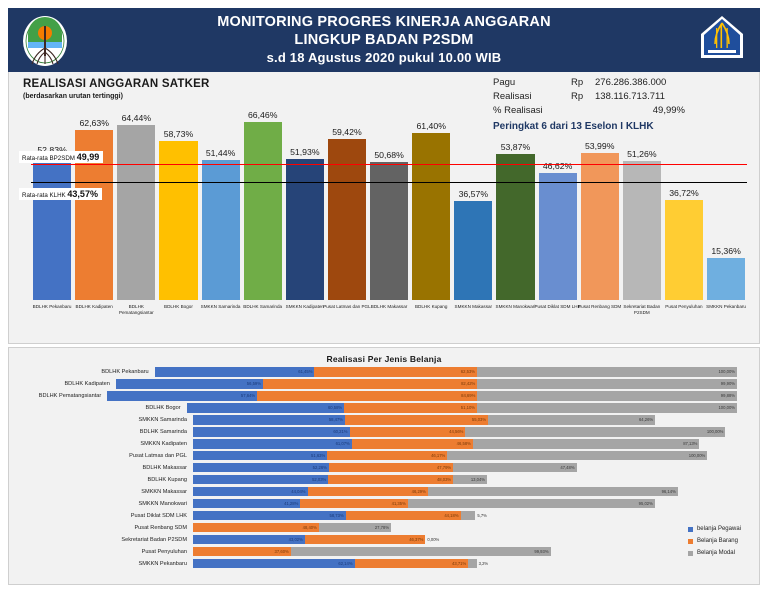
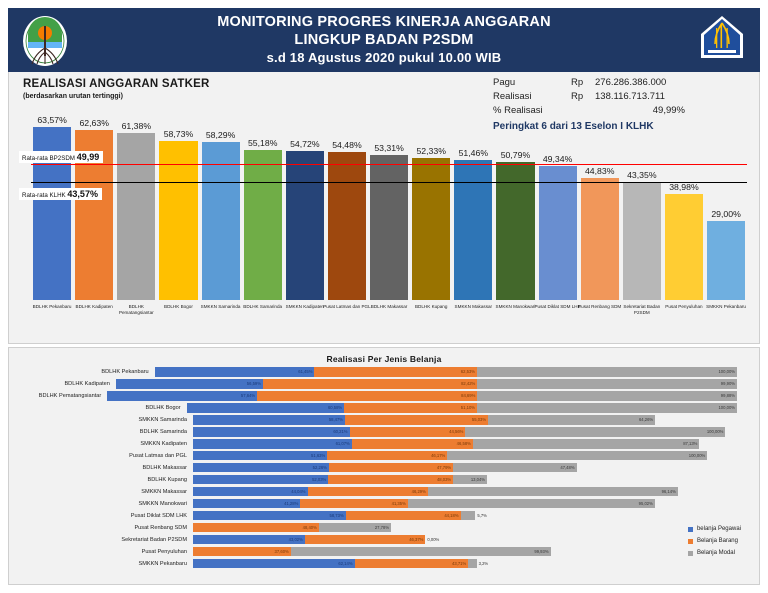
REALISASI ANGGARAN SATKER/BDLHK Pekanbaru: 52,83% -> 63,57%
REALISASI ANGGARAN SATKER/BDLHK Pematangsiantar: 64,44% -> 61,38%
REALISASI ANGGARAN SATKER/SMKKN Samarinda: 51,44% -> 58,29%
REALISASI ANGGARAN SATKER/BDLHK Samarinda: 66,46% -> 55,18%
REALISASI ANGGARAN SATKER/SMKKN Kadipaten: 51,93% -> 54,72%
REALISASI ANGGARAN SATKER/Pusat Latmas dan PGL: 59,42% -> 54,48%
REALISASI ANGGARAN SATKER/BDLHK Makassar: 50,68% -> 53,31%
REALISASI ANGGARAN SATKER/BDLHK Kupang: 61,40% -> 52,33%
REALISASI ANGGARAN SATKER/SMKKN Makassar: 36,57% -> 51,46%
REALISASI ANGGARAN SATKER/SMKKN Manokwari: 53,87% -> 50,79%
REALISASI ANGGARAN SATKER/Pusat Diklat SDM LHK: 46,62% -> 49,34%
REALISASI ANGGARAN SATKER/Pusat Renbang SDM: 53,99% -> 44,83%
REALISASI ANGGARAN SATKER/Sekretariat Badan P2SDM: 51,26% -> 43,35%
REALISASI ANGGARAN SATKER/Pusat Penyuluhan: 36,72% -> 38,98%
REALISASI ANGGARAN SATKER/SMKKN Pekanbaru: 15,36% -> 29,00%
